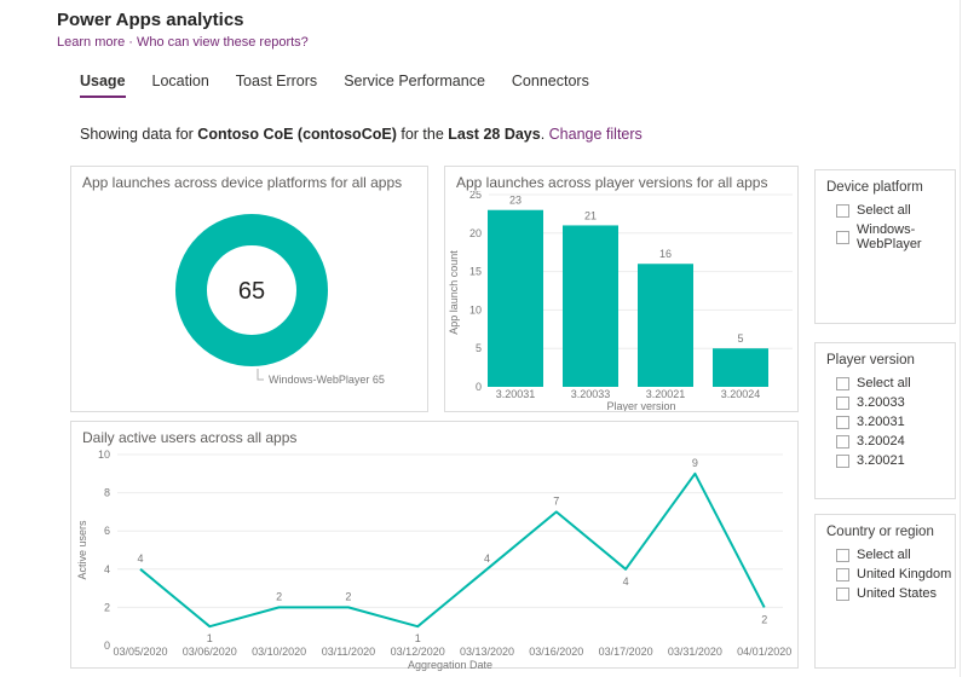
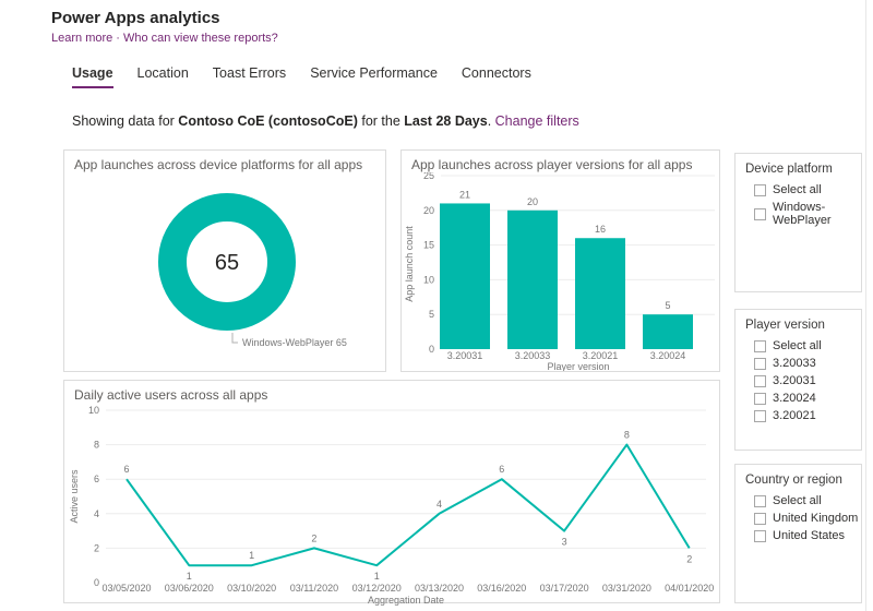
App launches across player versions for all apps/3.20031: 23 -> 21
App launches across player versions for all apps/3.20033: 21 -> 20
Daily active users across all apps/03/05/2020: 4 -> 6
Daily active users across all apps/03/10/2020: 2 -> 1
Daily active users across all apps/03/16/2020: 7 -> 6
Daily active users across all apps/03/17/2020: 4 -> 3
Daily active users across all apps/03/31/2020: 9 -> 8
